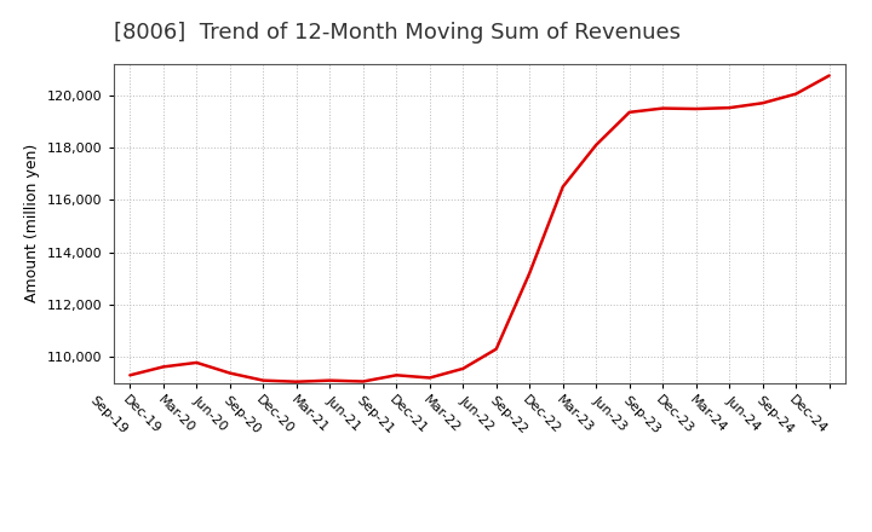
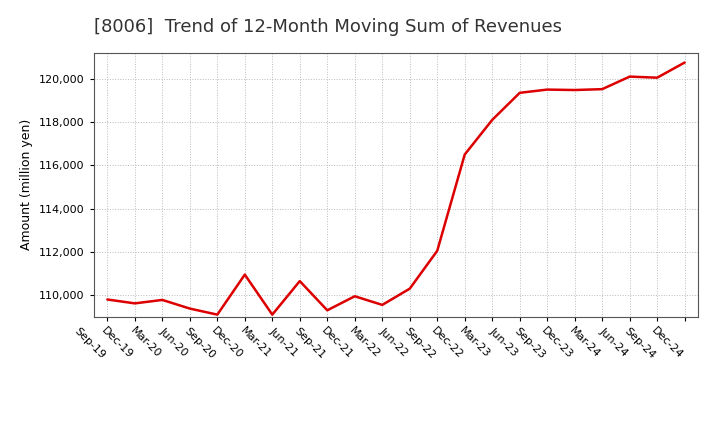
Sep-19: 109,300 -> 109,800
Dec-20: 109,050 -> 110,950
Jun-21: 109,060 -> 110,650
Dec-21: 109,200 -> 109,950
Sep-22: 113,200 -> 112,050
Jun-24: 119,700 -> 120,100
